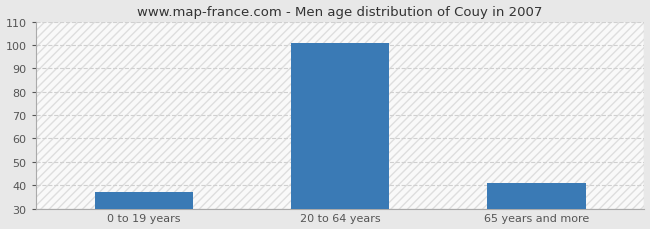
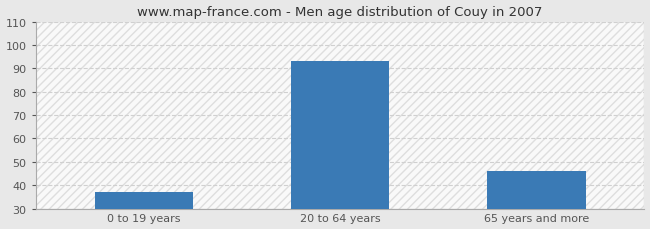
20 to 64 years: 101 -> 93
65 years and more: 41 -> 46
